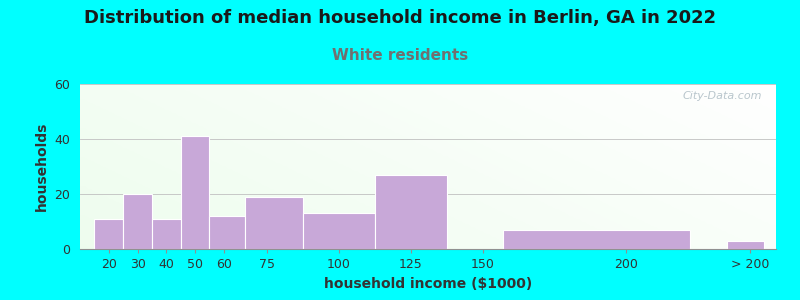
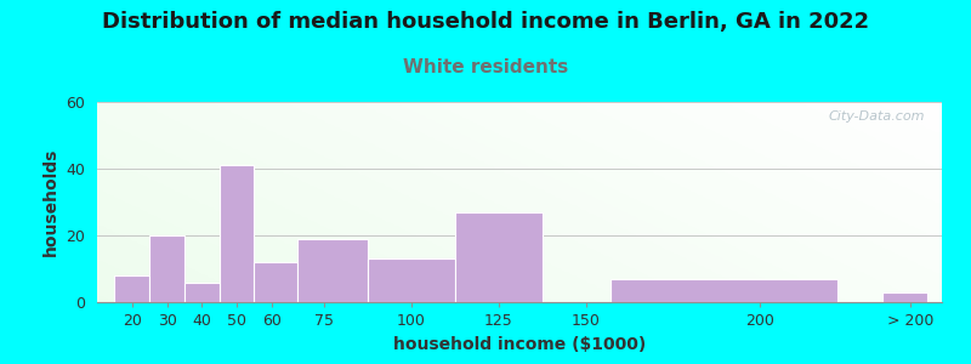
20: 11 -> 8
40: 11 -> 6
